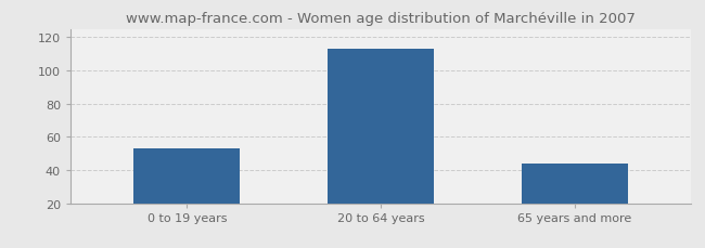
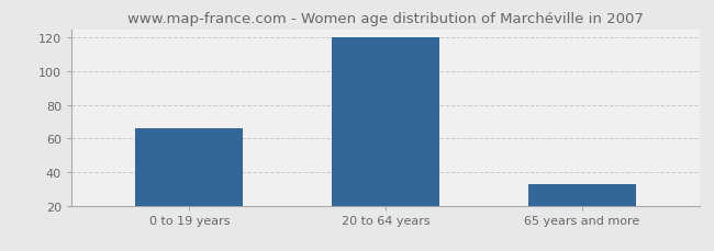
0 to 19 years: 53 -> 66
20 to 64 years: 113 -> 120
65 years and more: 44 -> 33
